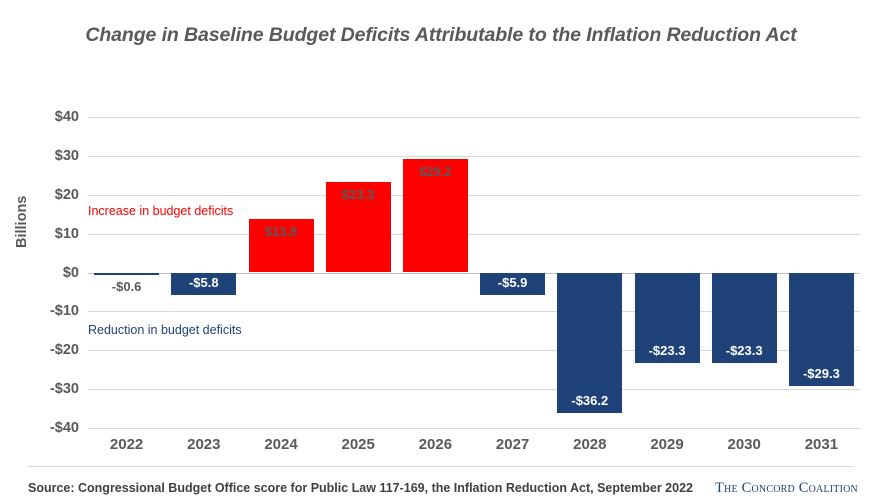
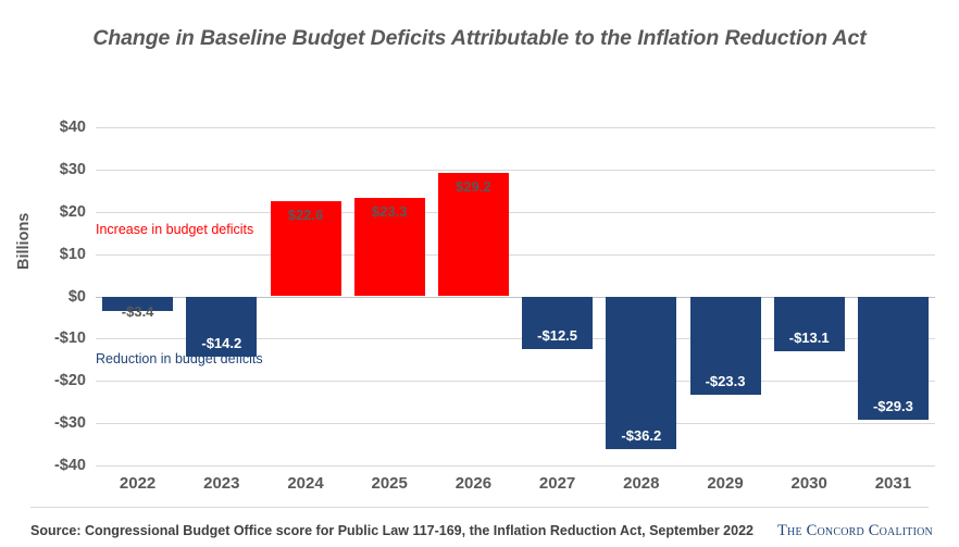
2022: -$0.6 -> -$3.4
2023: -$5.8 -> -$14.2
2024: $13.8 -> $22.6
2027: -$5.9 -> -$12.5
2030: -$23.3 -> -$13.1
